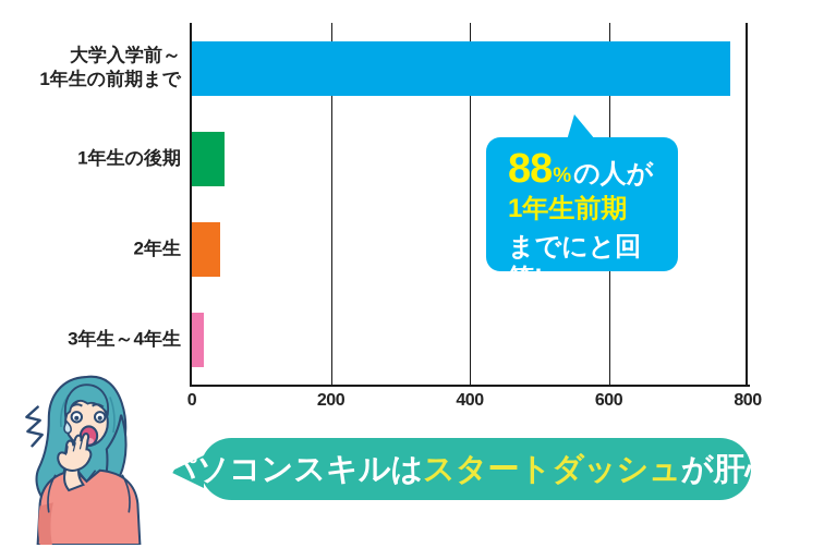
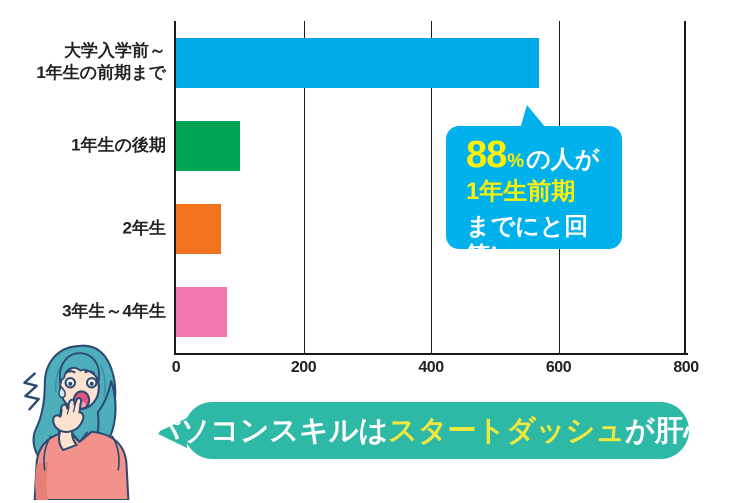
大学入学前～ 1年生の前期まで: 780 -> 570
1年生の後期: 50 -> 100
2年生: 40 -> 70
3年生～4年生: 20 -> 80
